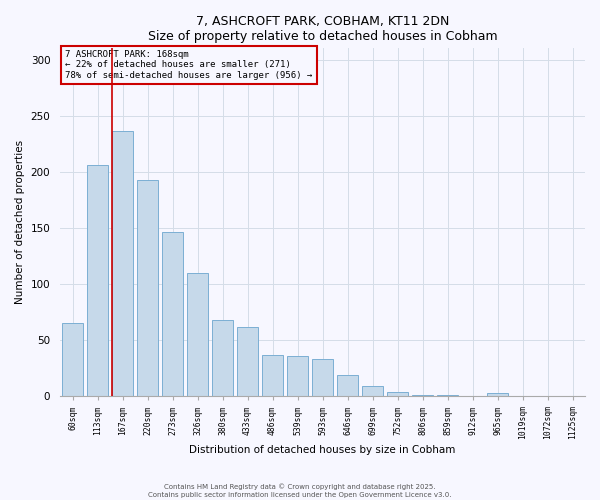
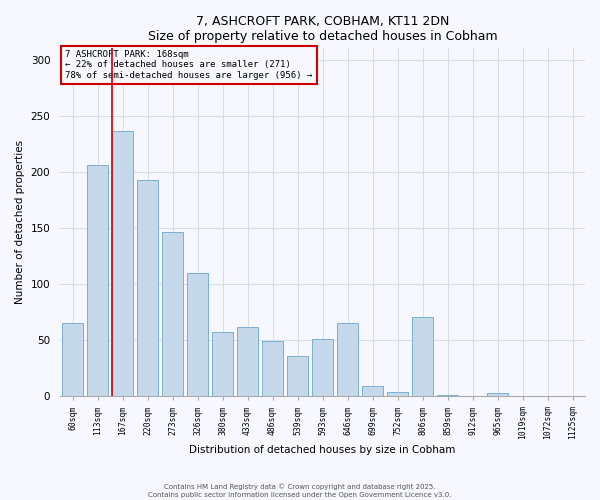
380sqm: 68 -> 57
486sqm: 37 -> 49
593sqm: 33 -> 51
646sqm: 19 -> 65
806sqm: 1 -> 71
